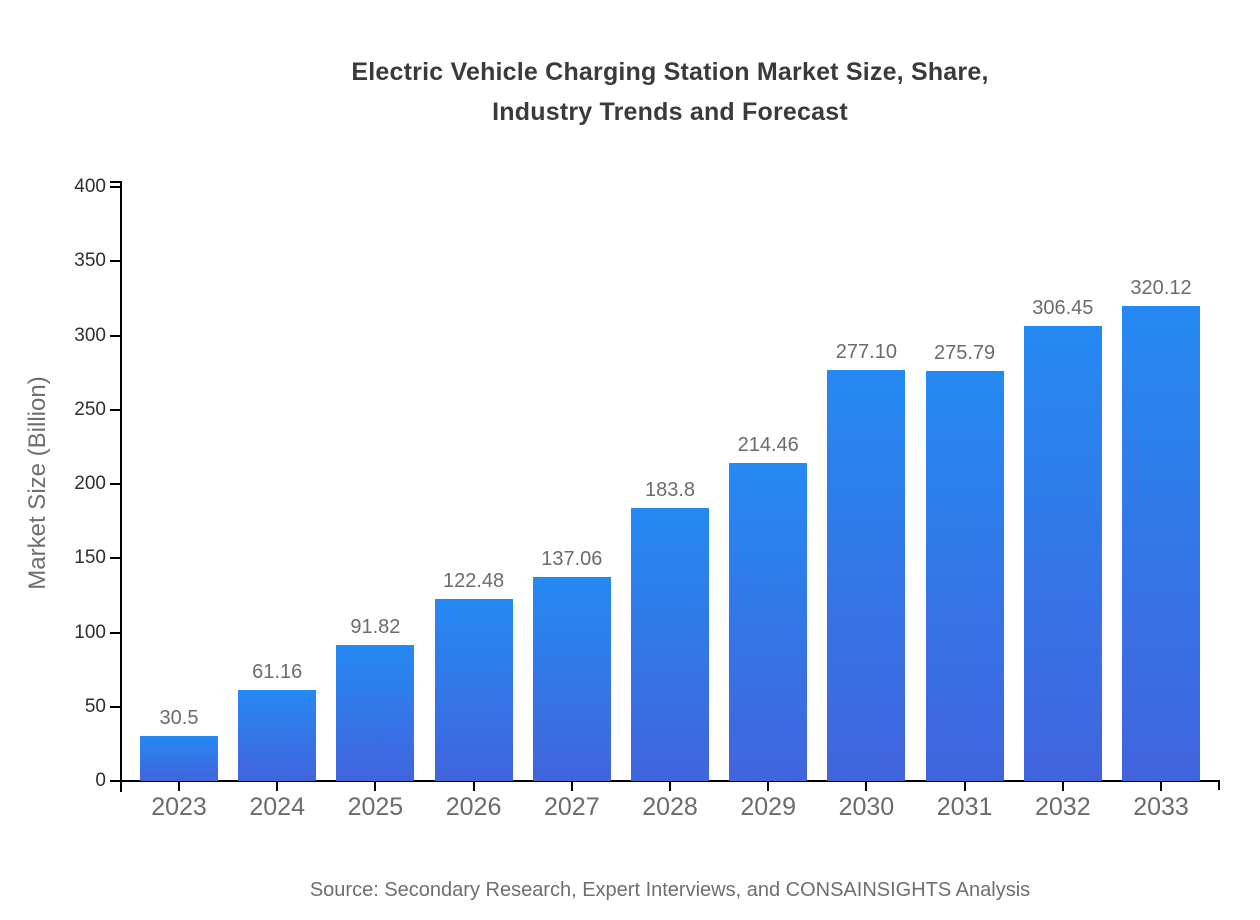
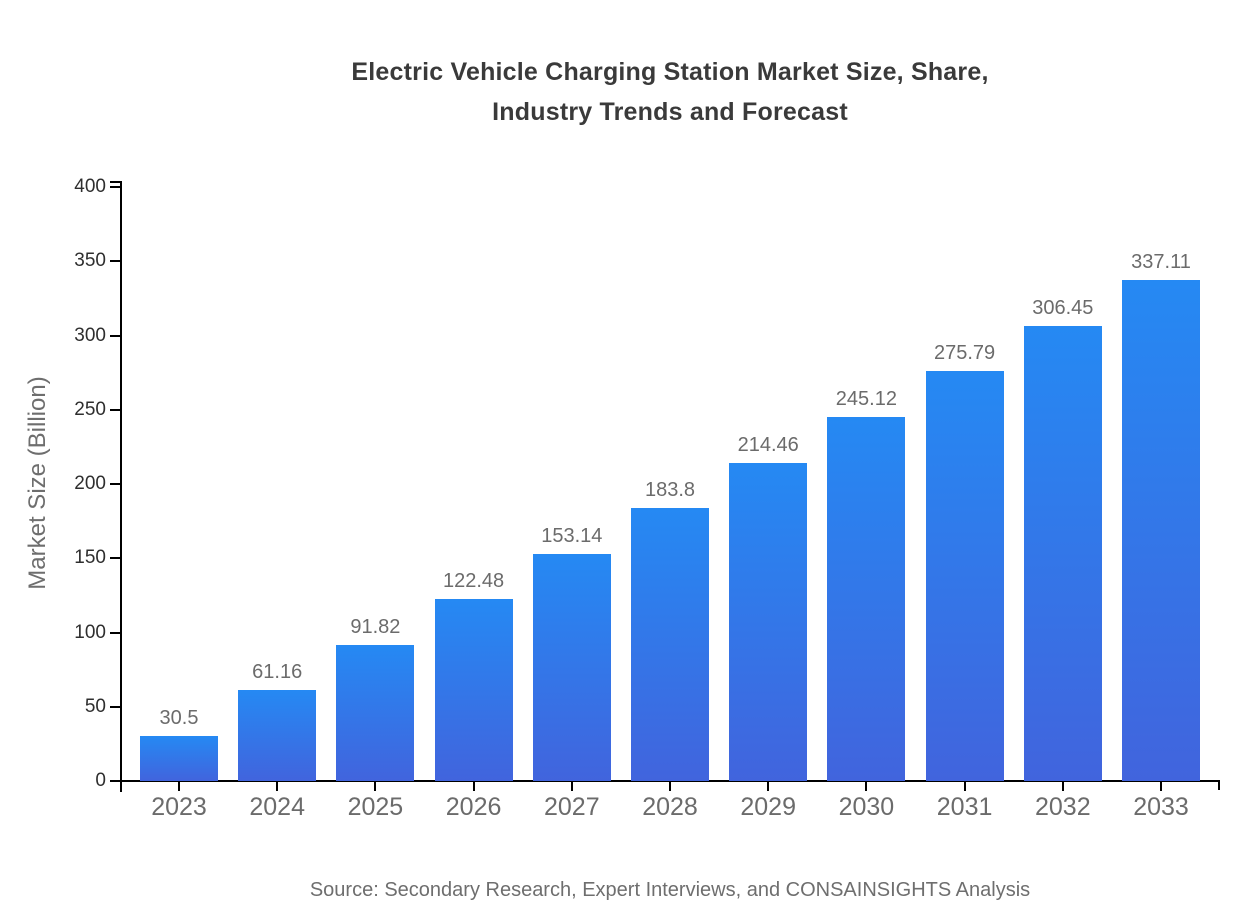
2027: 137.06 -> 153.14
2030: 277.10 -> 245.12
2033: 320.12 -> 337.11
